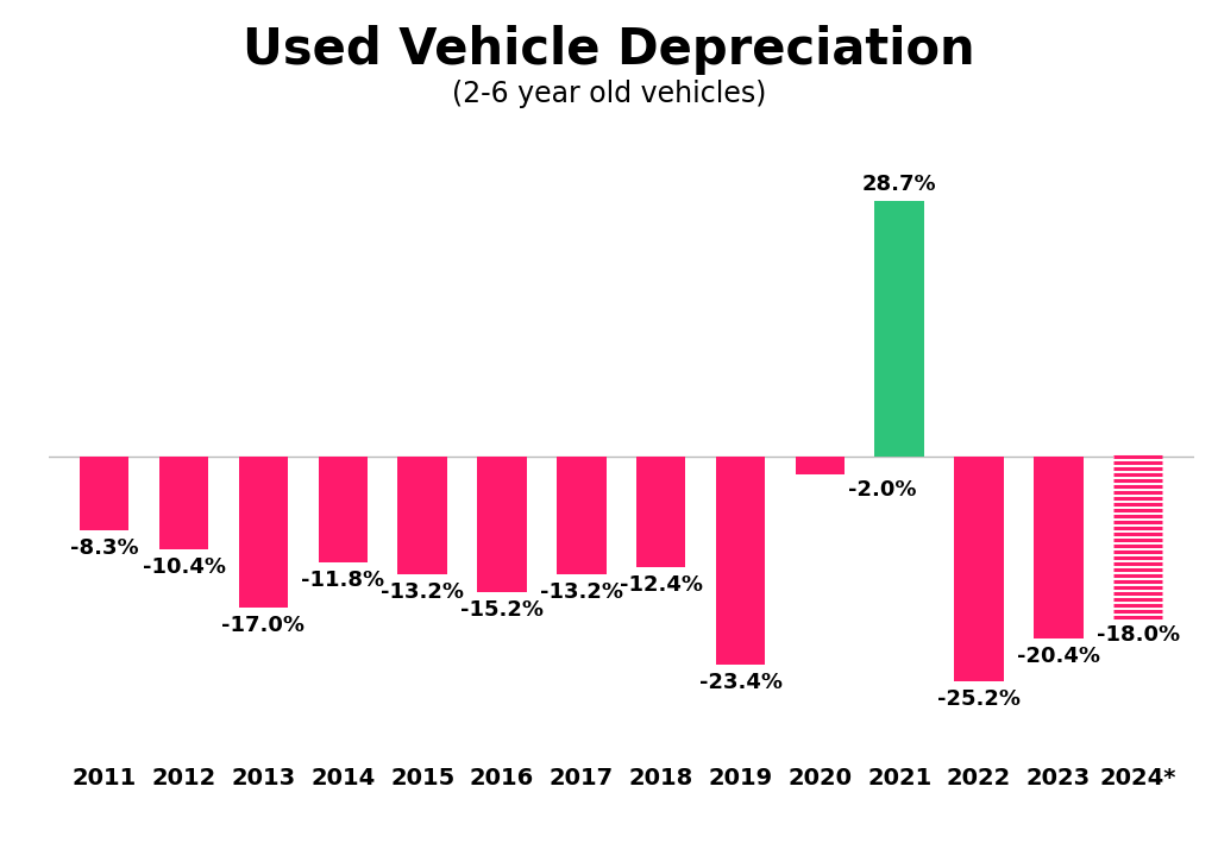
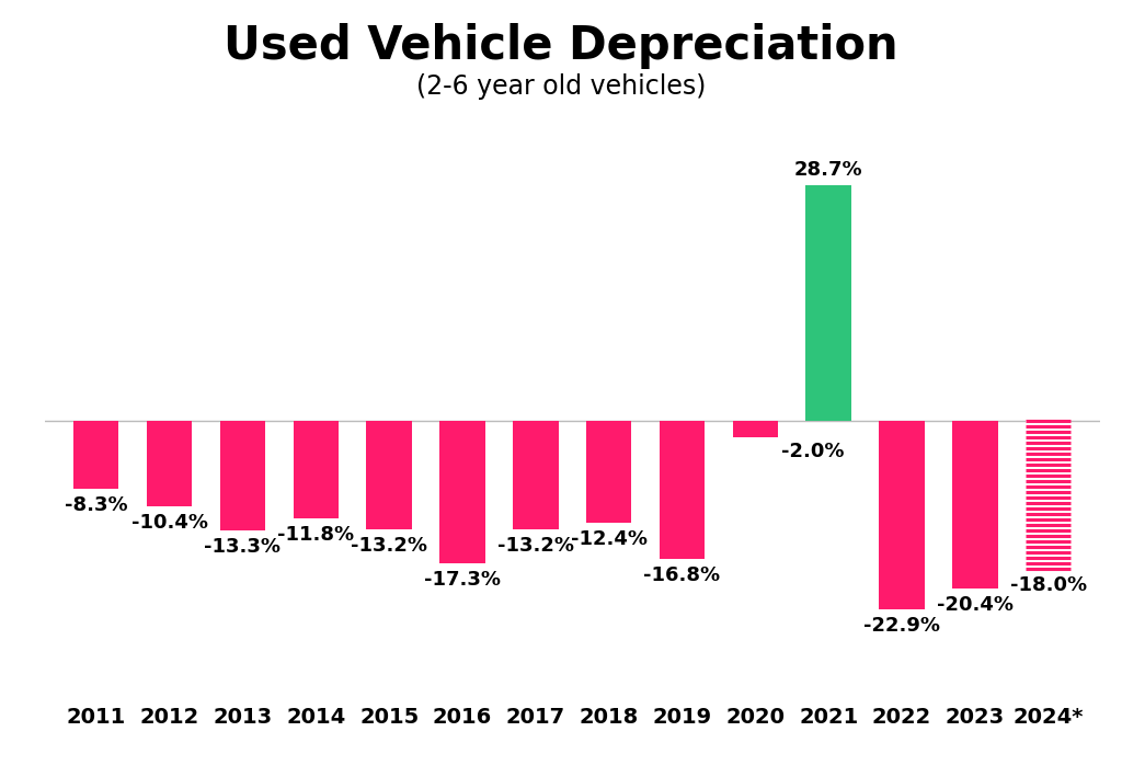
2013: -17.0% -> -13.3%
2016: -15.2% -> -17.3%
2019: -23.4% -> -16.8%
2022: -25.2% -> -22.9%
